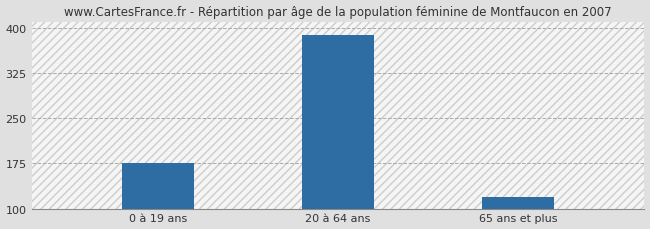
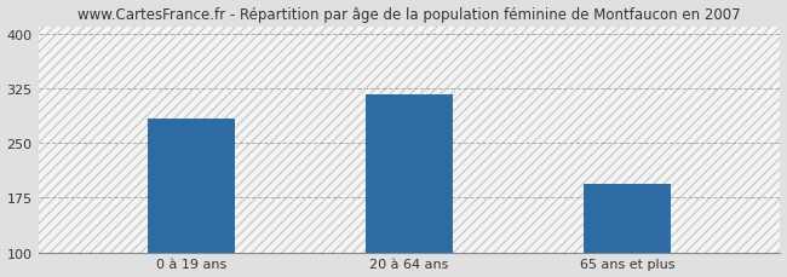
0 à 19 ans: 176 -> 284
20 à 64 ans: 388 -> 316
65 ans et plus: 120 -> 194
